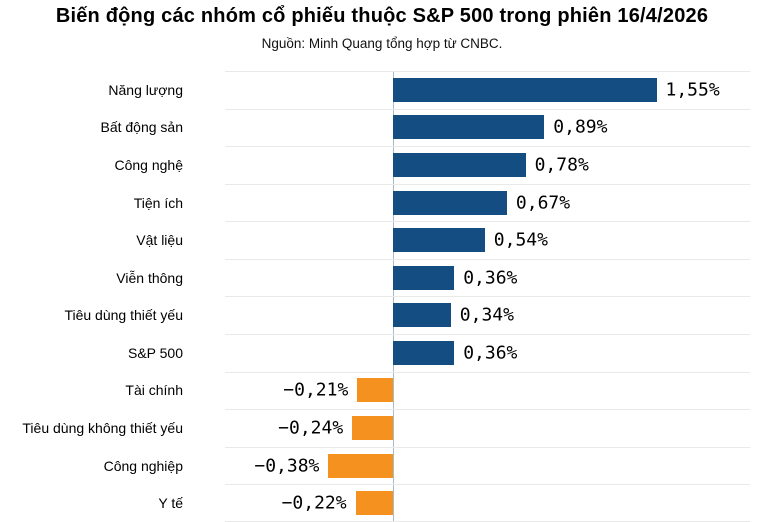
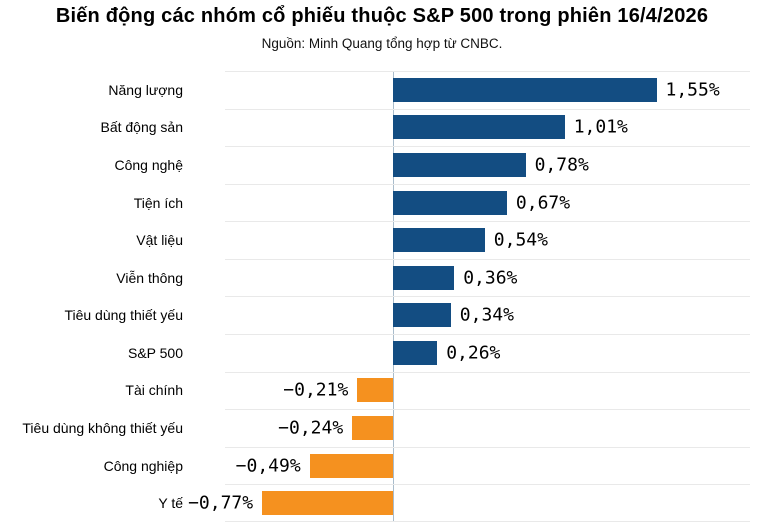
Bất động sản: 0,89% -> 1,01%
S&P 500: 0,36% -> 0,26%
Công nghiệp: −0,38% -> −0,49%
Y tế: −0,22% -> −0,77%
